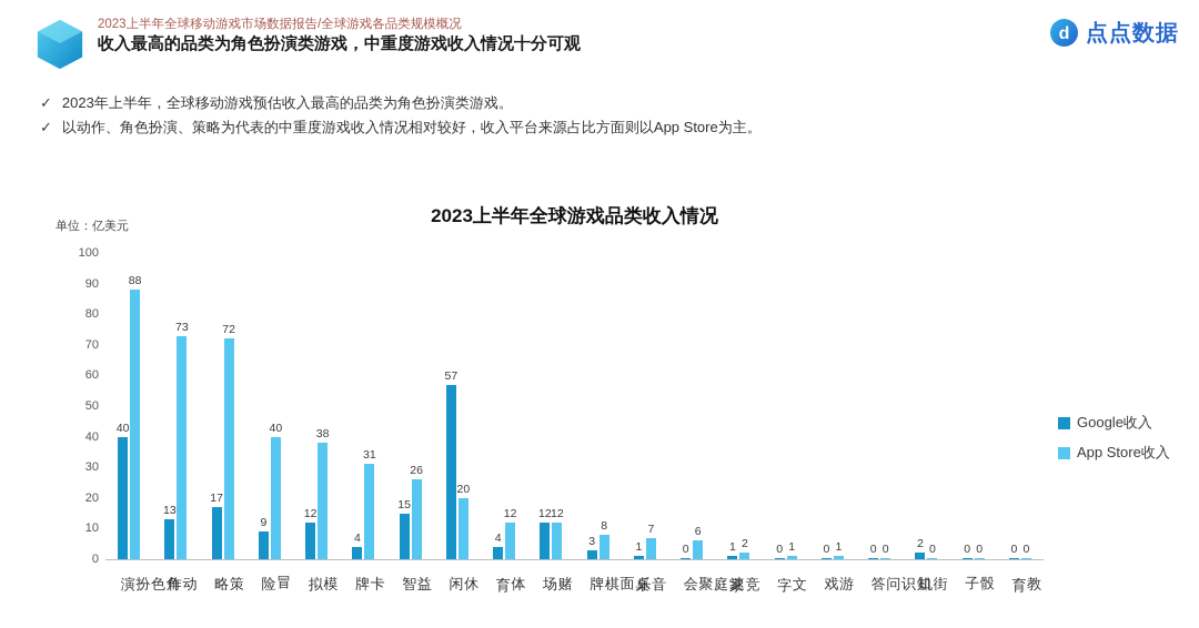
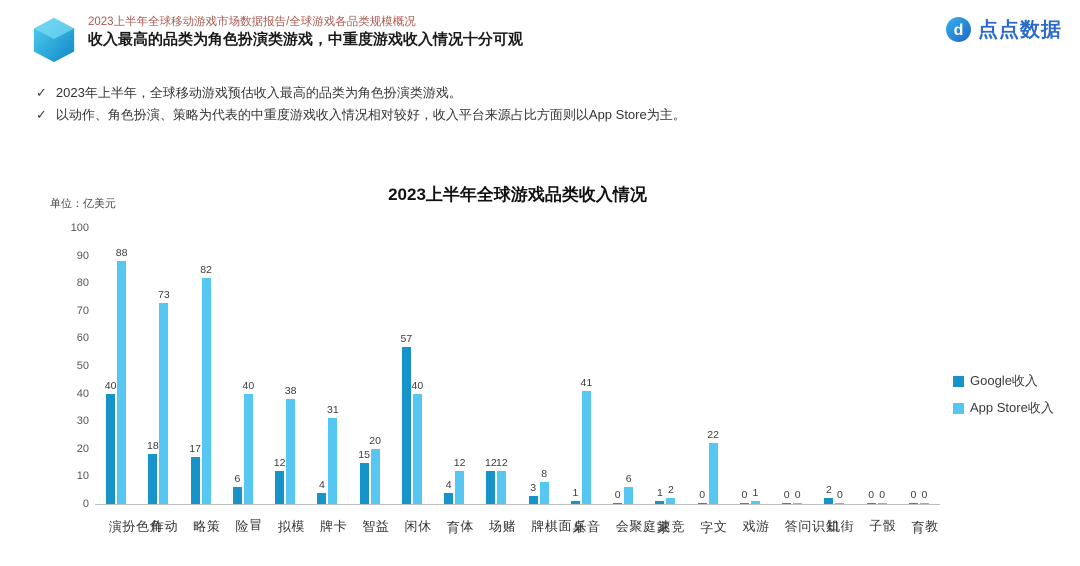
Google收入/动作: 13 -> 18
App Store收入/策略: 72 -> 82
Google收入/冒险: 9 -> 6
App Store收入/益智: 26 -> 20
App Store收入/休闲: 20 -> 40
App Store收入/音乐: 7 -> 41
App Store收入/文字: 1 -> 22
